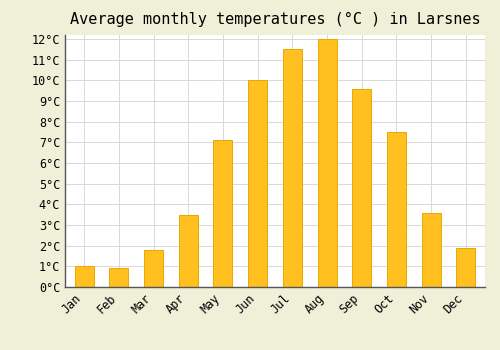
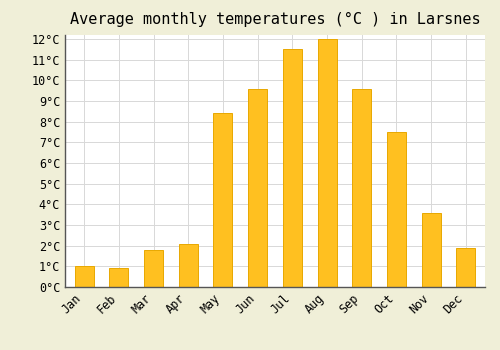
Apr: 3.5°C -> 2.1°C
May: 7.1°C -> 8.4°C
Jun: 10.0°C -> 9.6°C
